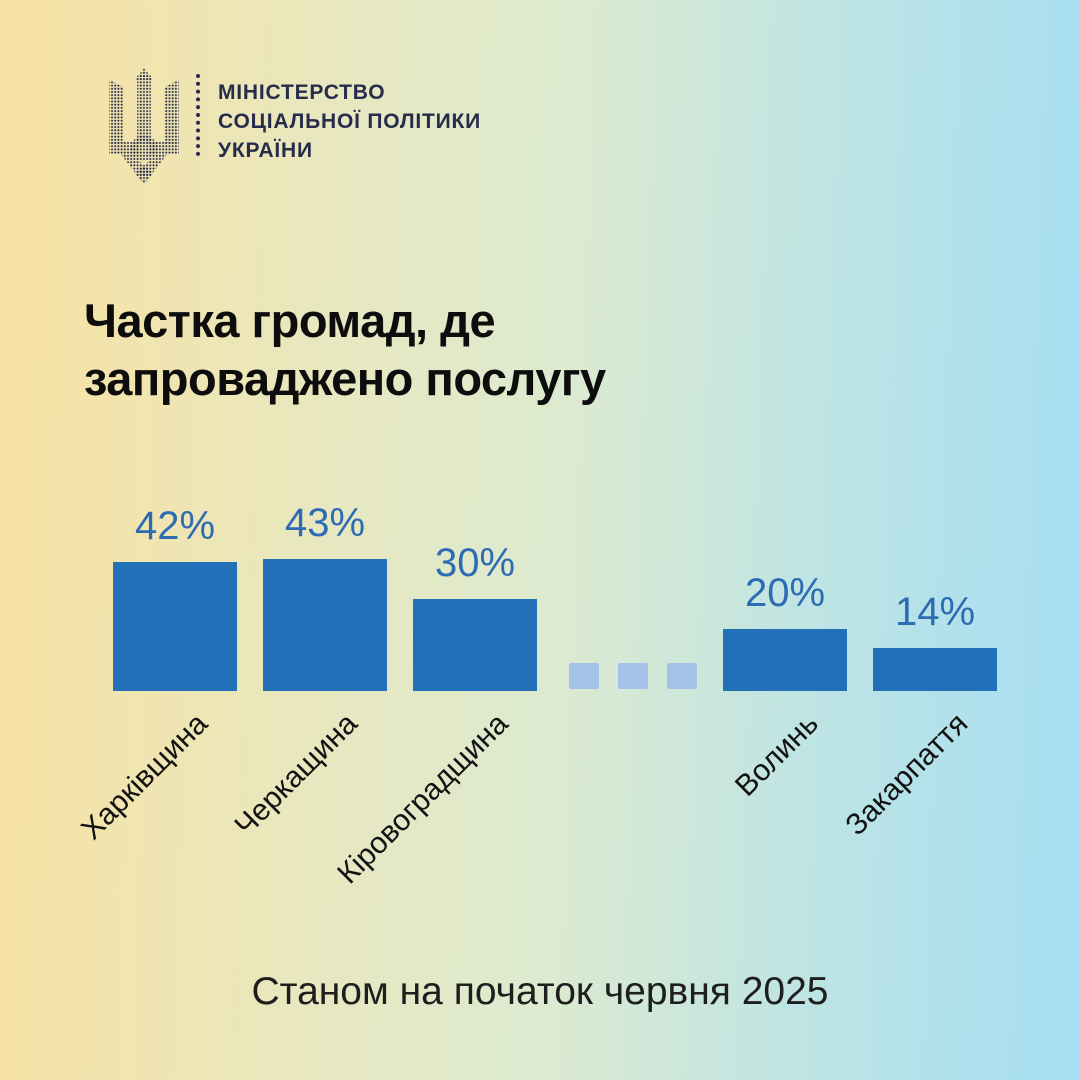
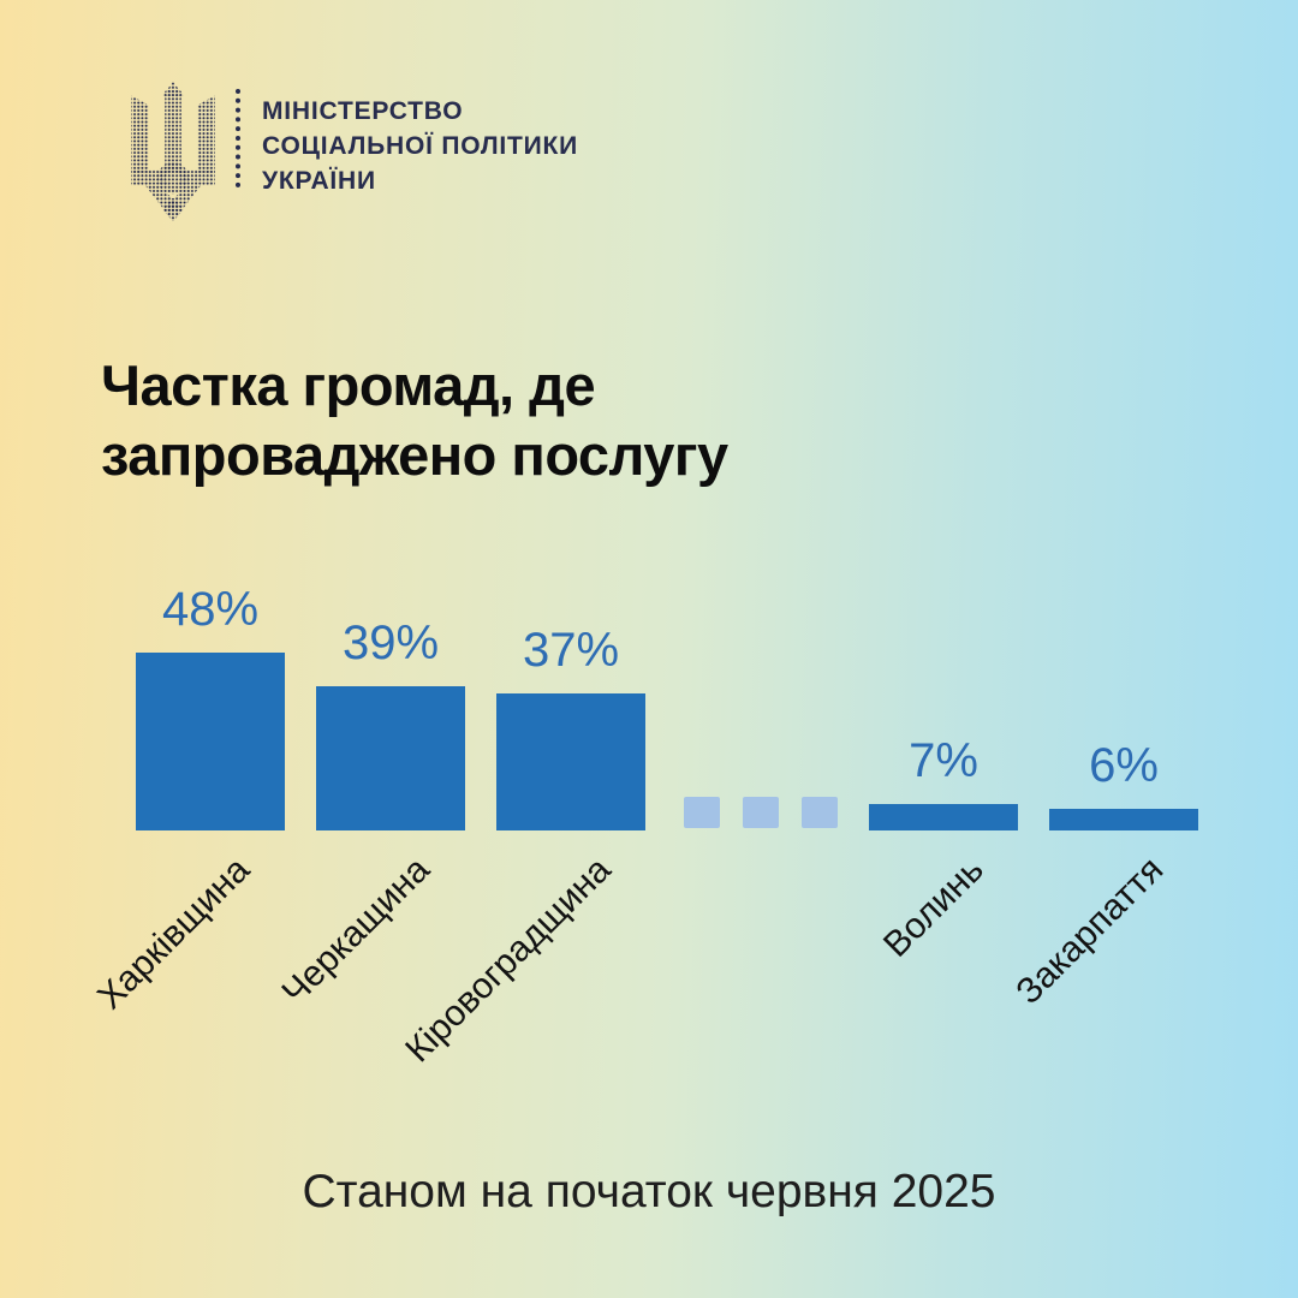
Харківщина: 42% -> 48%
Черкащина: 43% -> 39%
Кіровоградщина: 30% -> 37%
Волинь: 20% -> 7%
Закарпаття: 14% -> 6%
